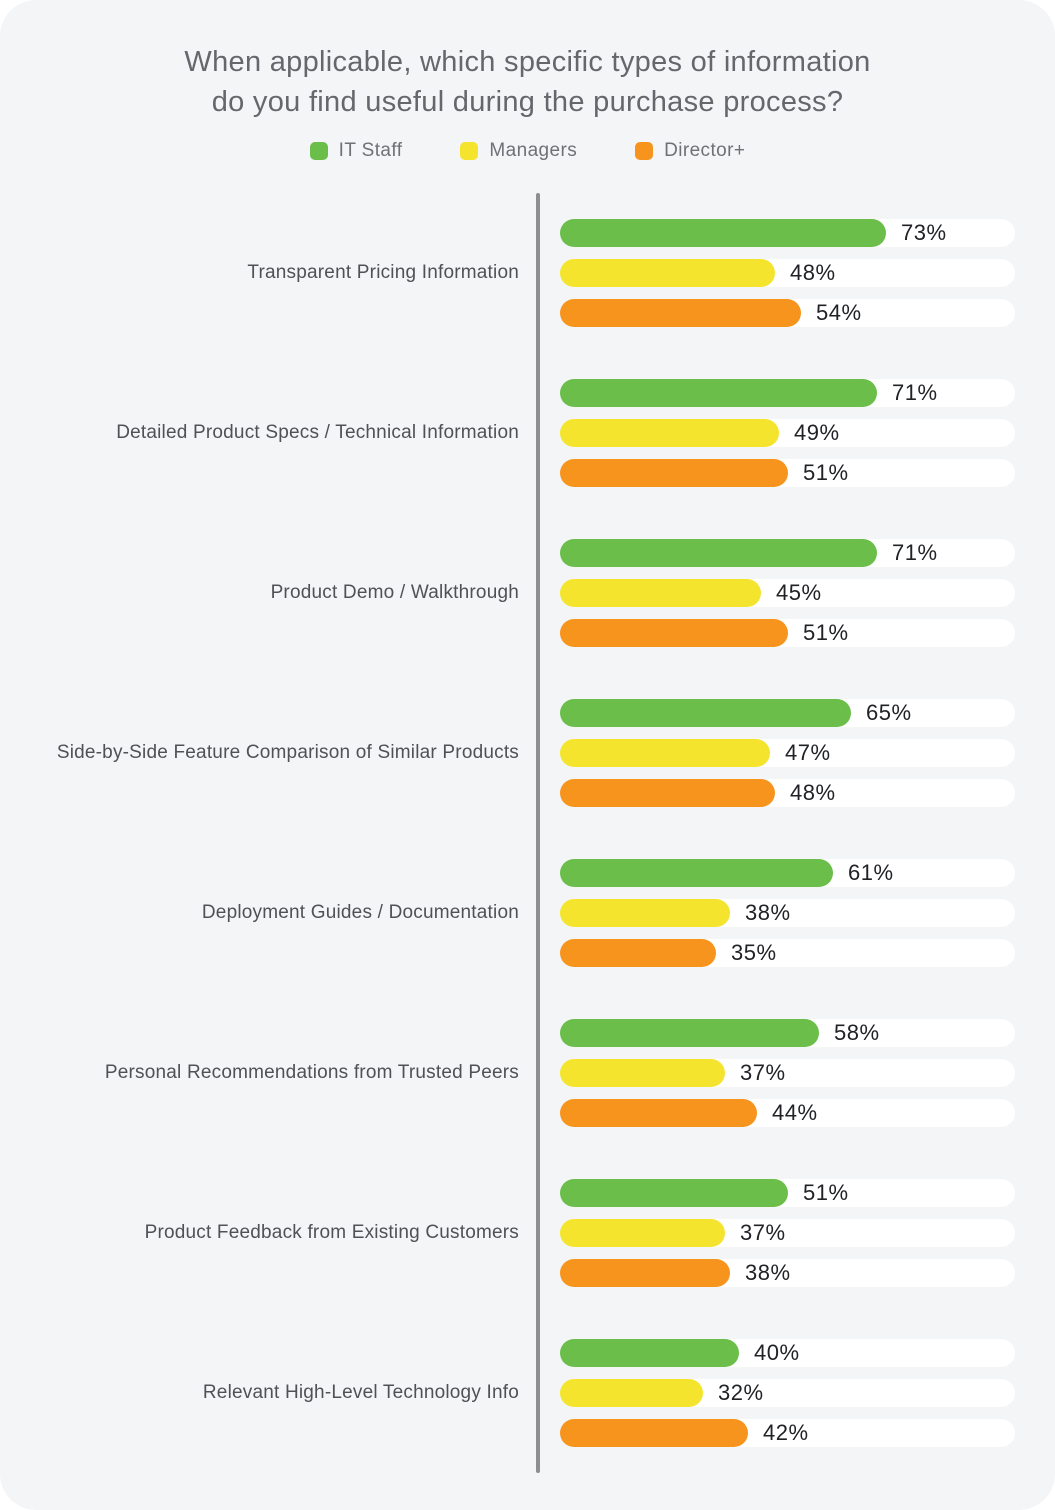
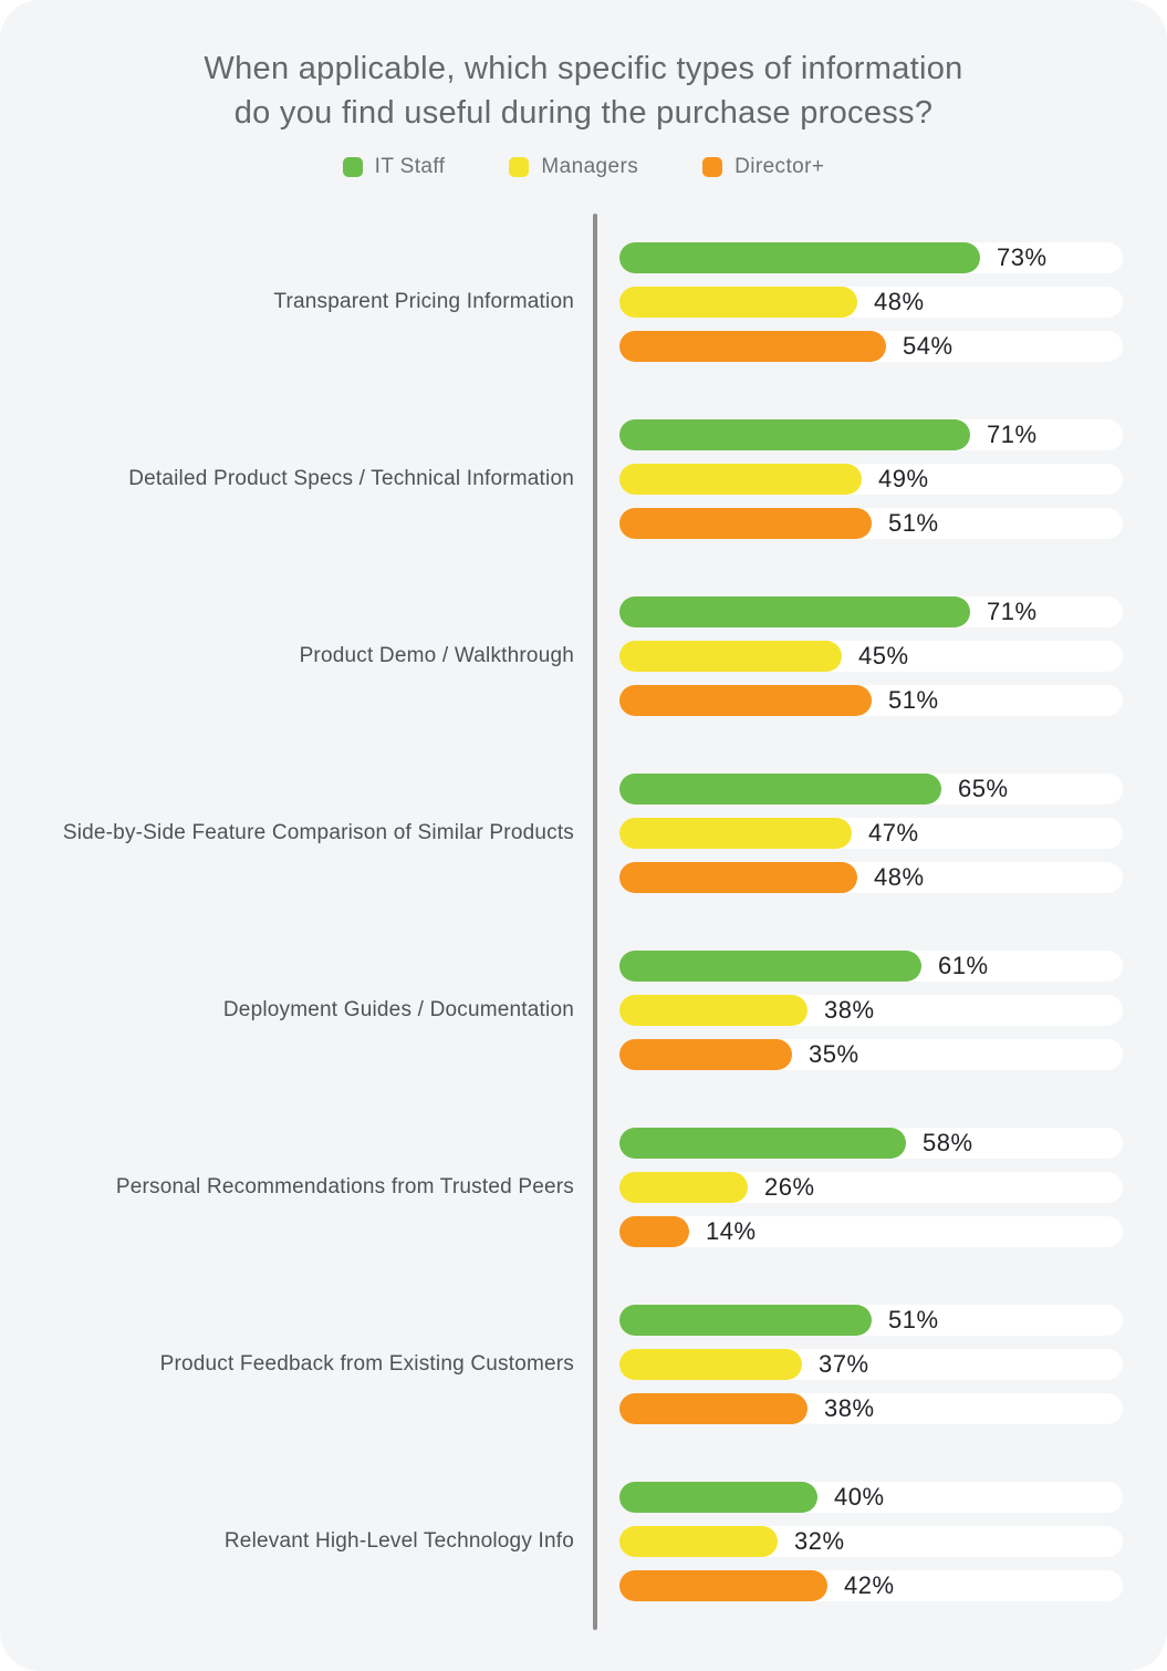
Managers/Personal Recommendations from Trusted Peers: 37% -> 26%
Director+/Personal Recommendations from Trusted Peers: 44% -> 14%
